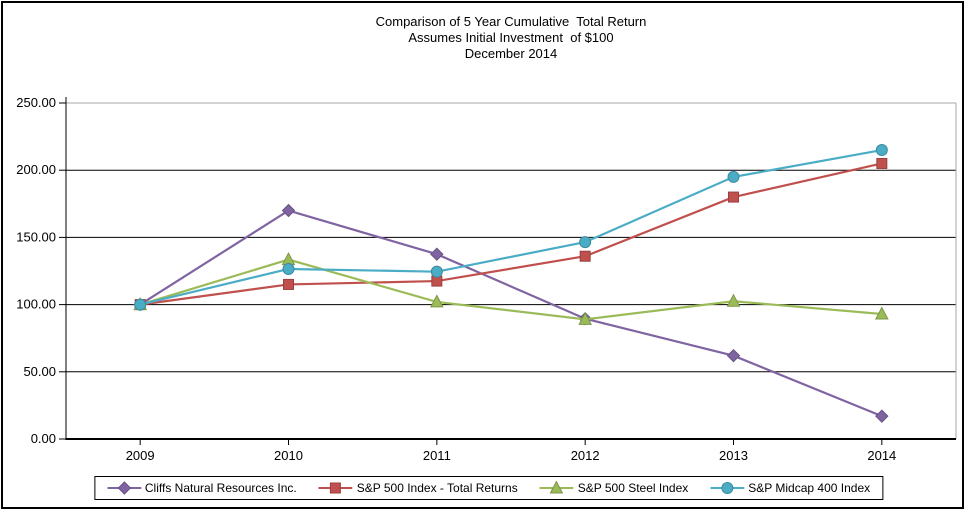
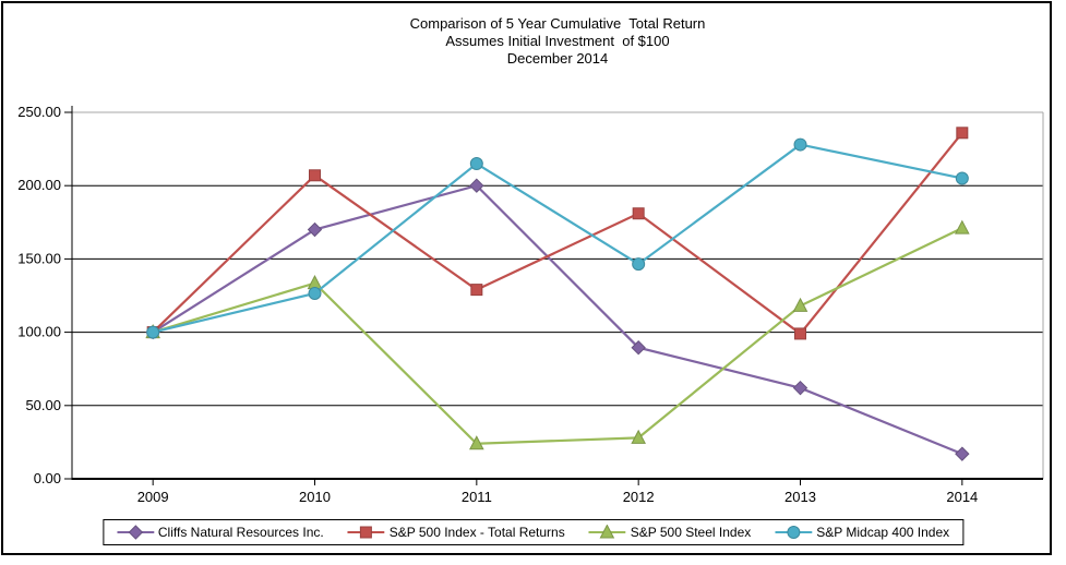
S&P 500 Index - Total Returns/2010: 115 -> 207
Cliffs Natural Resources Inc./2011: 138 -> 200
S&P 500 Index - Total Returns/2011: 118 -> 129
S&P 500 Steel Index/2011: 102 -> 24
S&P Midcap 400 Index/2011: 124 -> 215
S&P 500 Index - Total Returns/2012: 136 -> 181
S&P 500 Steel Index/2012: 89 -> 28
S&P 500 Index - Total Returns/2013: 180 -> 99
S&P 500 Steel Index/2013: 102 -> 118
S&P Midcap 400 Index/2013: 195 -> 228
S&P 500 Index - Total Returns/2014: 205 -> 236
S&P 500 Steel Index/2014: 93 -> 171
S&P Midcap 400 Index/2014: 215 -> 205
